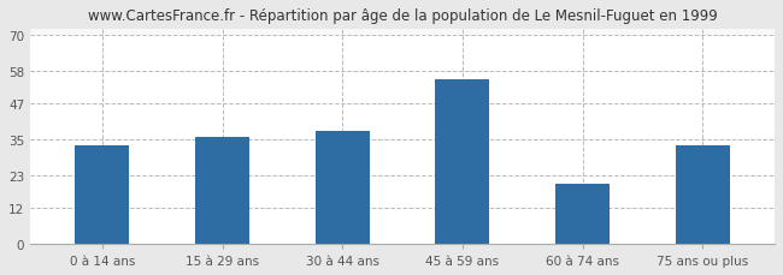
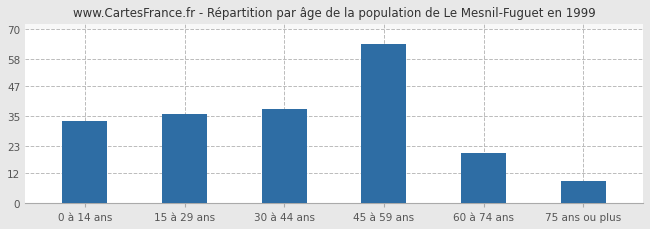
45 à 59 ans: 55 -> 64
75 ans ou plus: 33 -> 9
